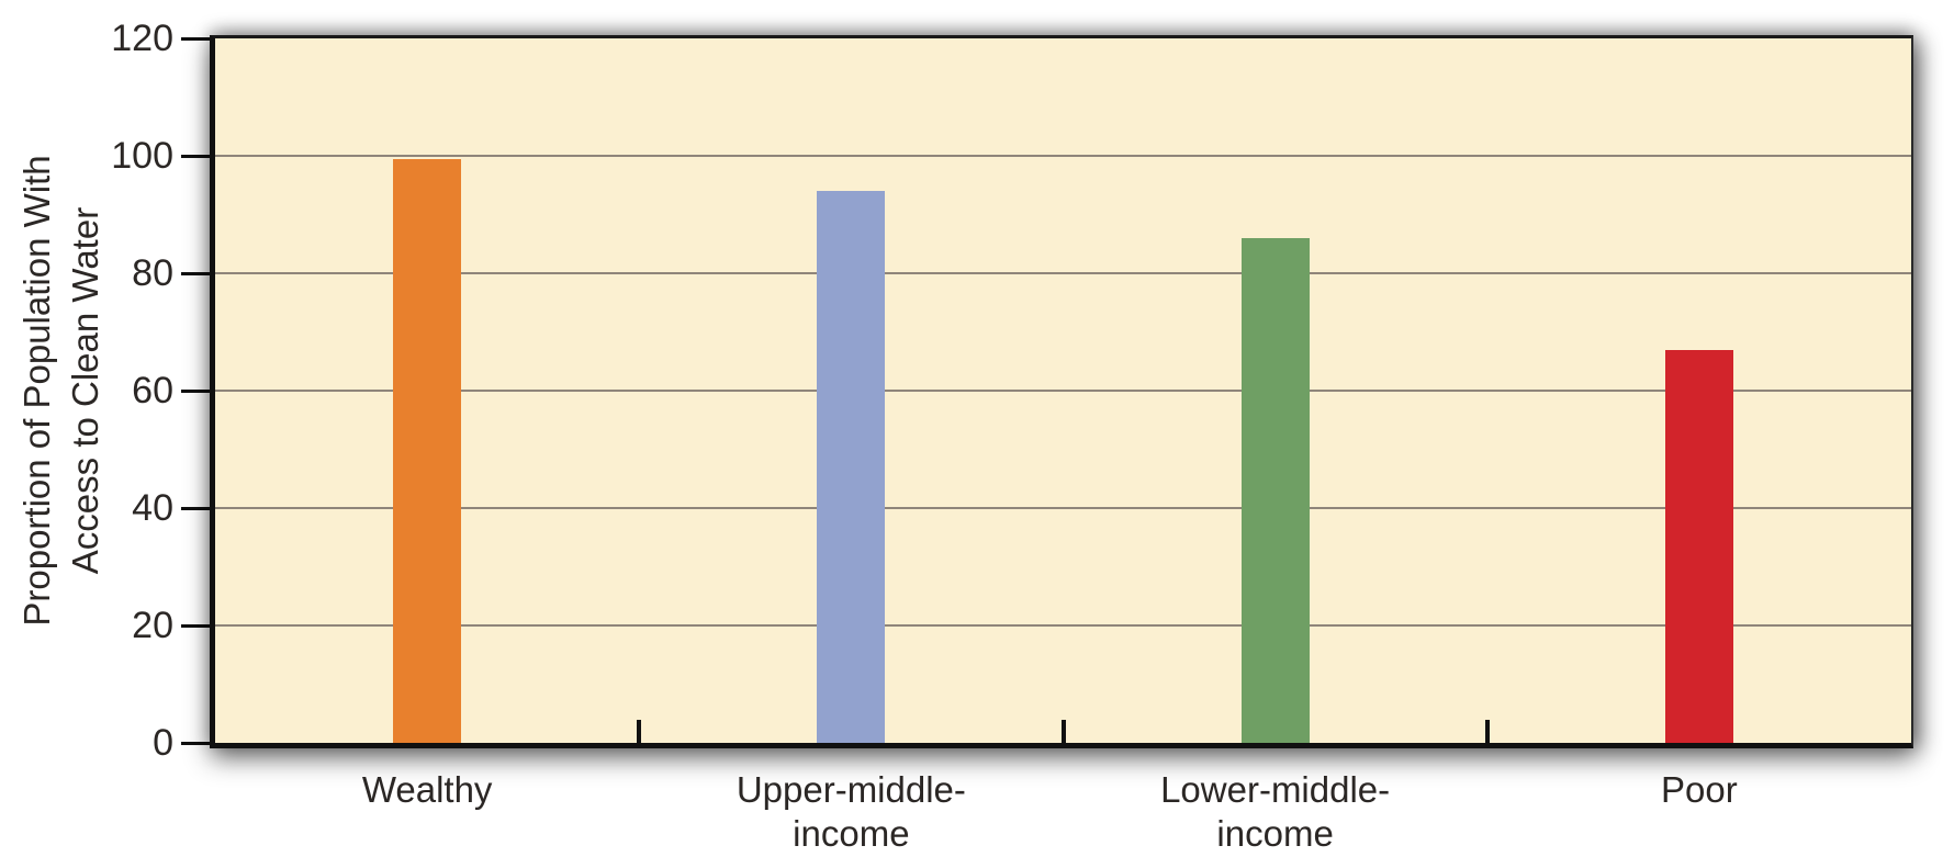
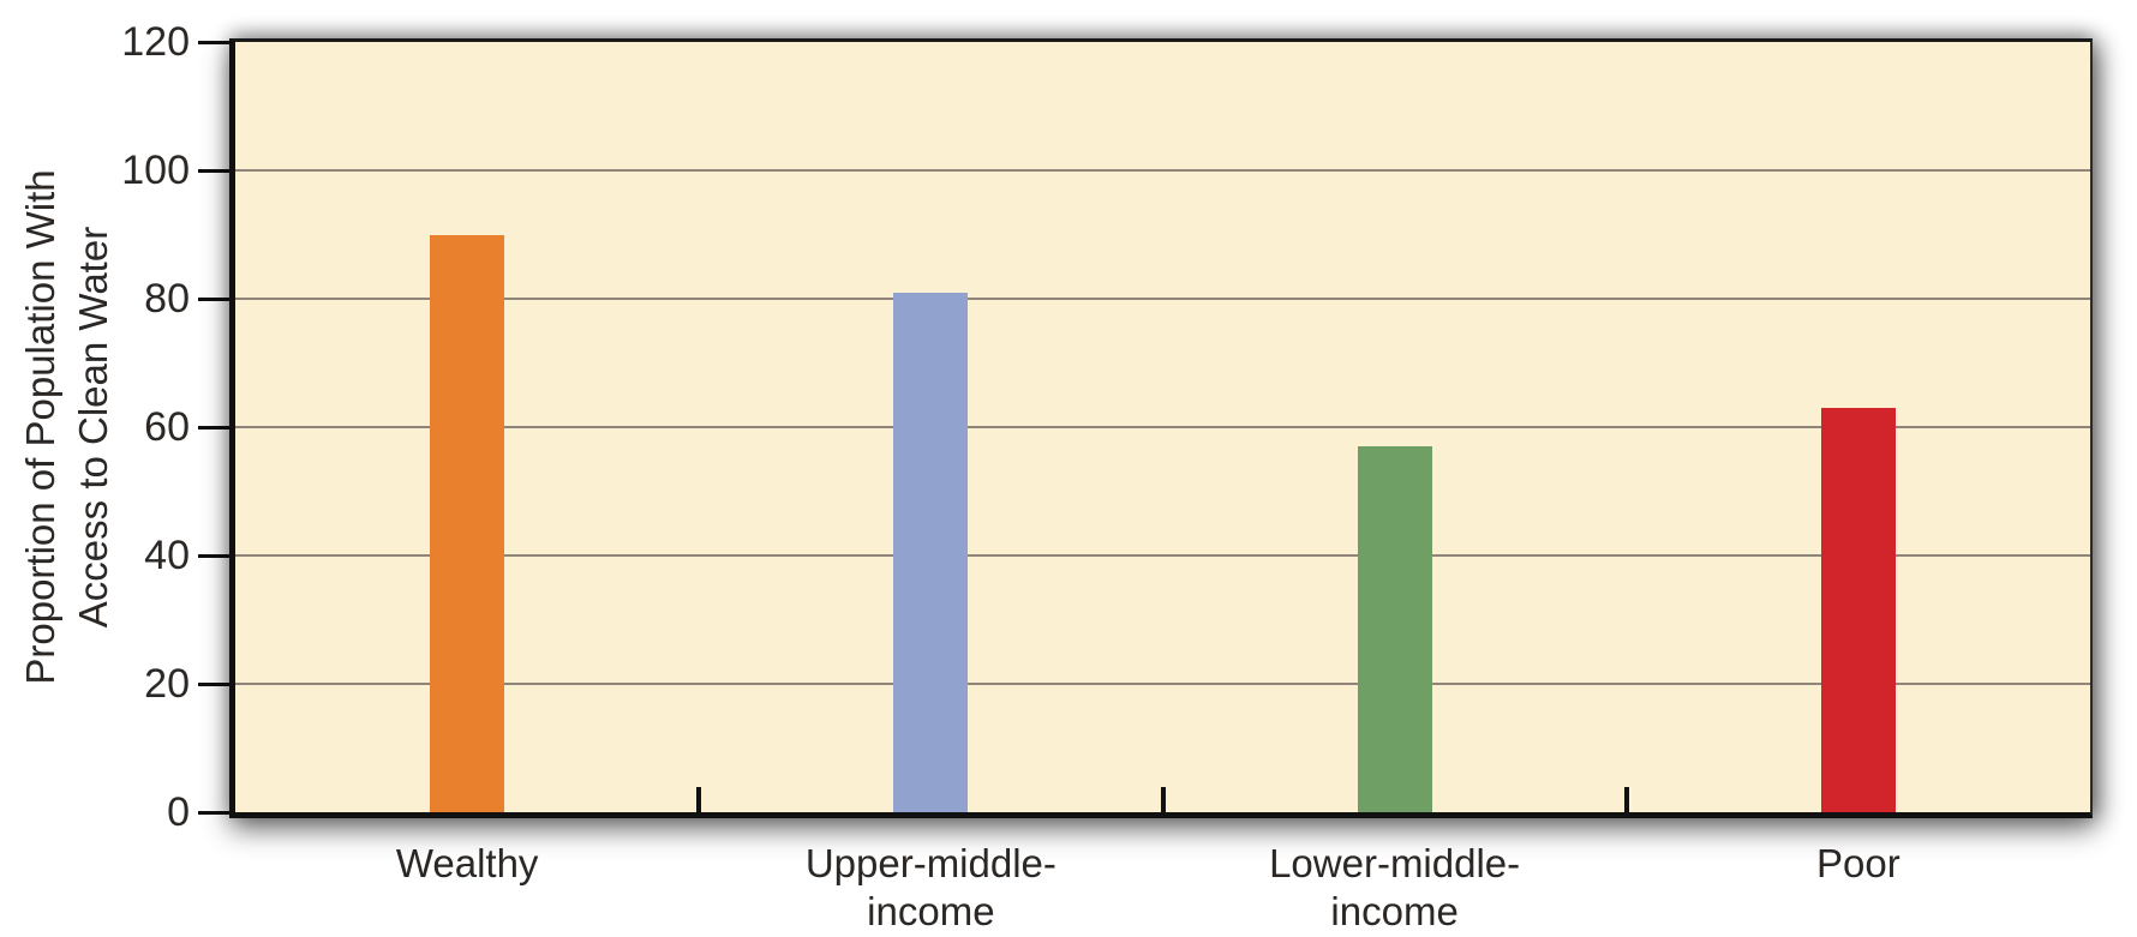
Wealthy: 100 -> 90
Upper-middle-income: 94 -> 81
Lower-middle-income: 86 -> 57
Poor: 67 -> 63
